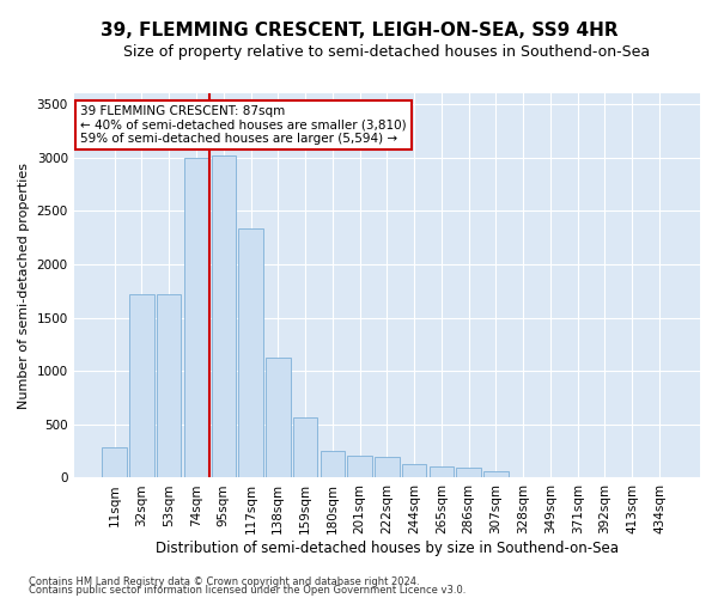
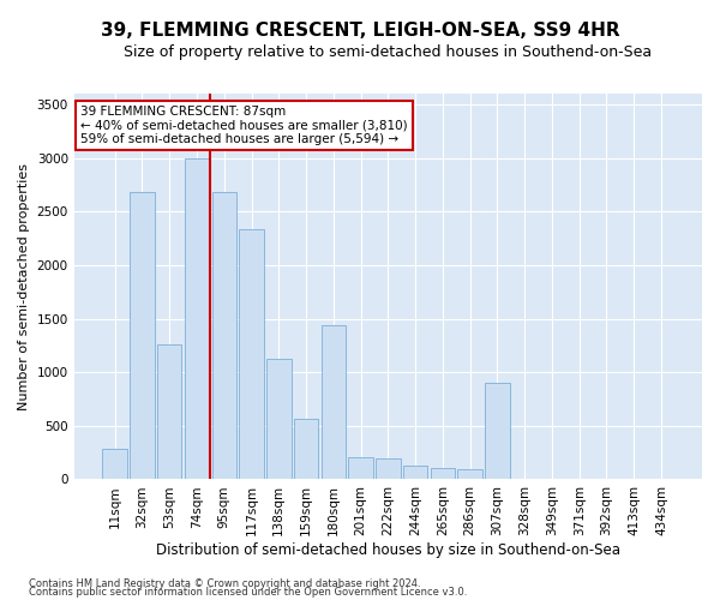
32sqm: 1720 -> 2680
53sqm: 1720 -> 1260
95sqm: 3020 -> 2680
180sqm: 250 -> 1440
307sqm: 60 -> 900
